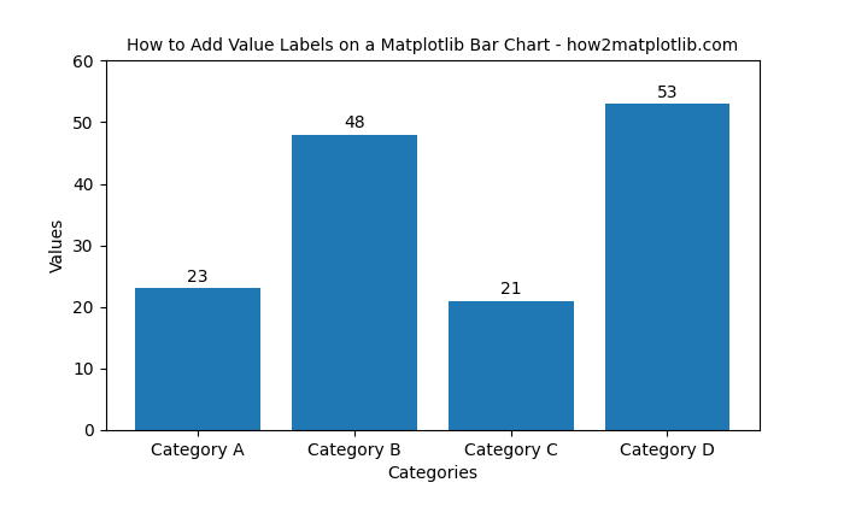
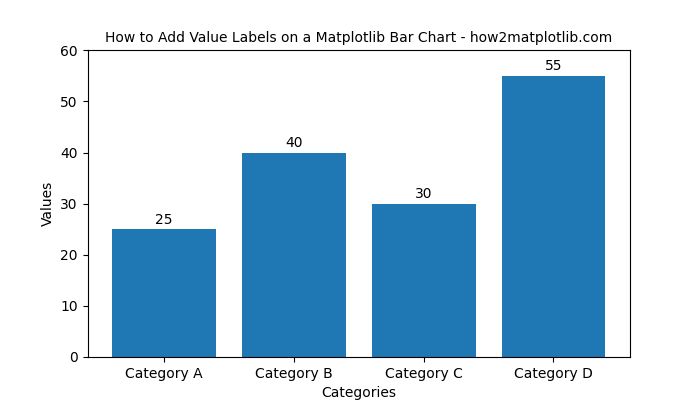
Category A: 23 -> 25
Category B: 48 -> 40
Category C: 21 -> 30
Category D: 53 -> 55
